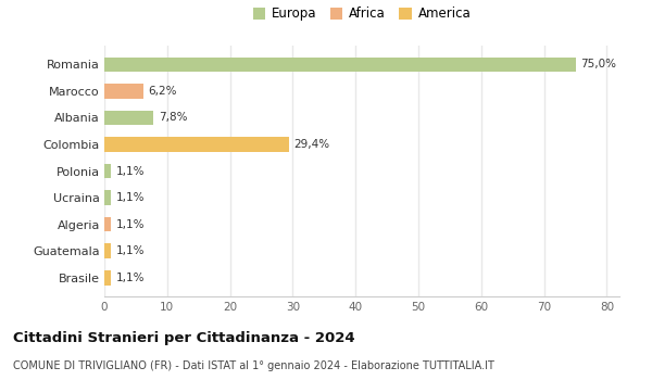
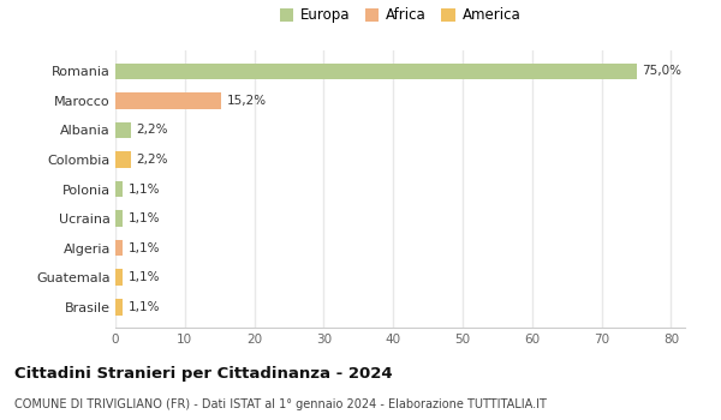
Marocco: 6,2% -> 15,2%
Albania: 7,8% -> 2,2%
Colombia: 29,4% -> 2,2%
